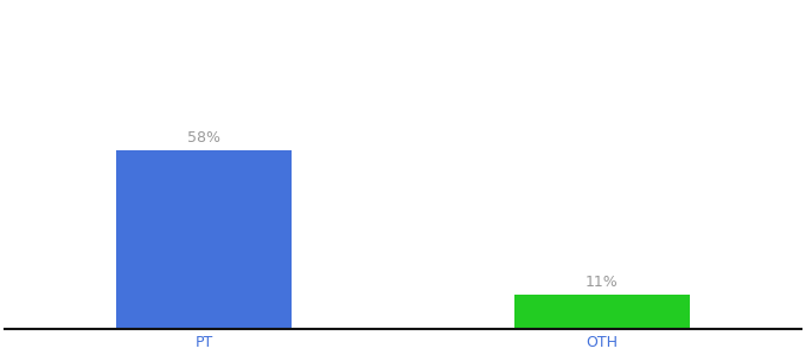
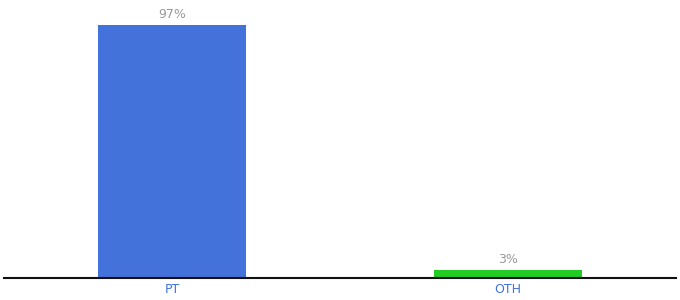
PT: 58% -> 97%
OTH: 11% -> 3%
